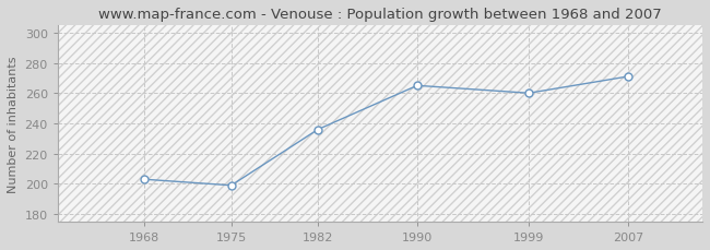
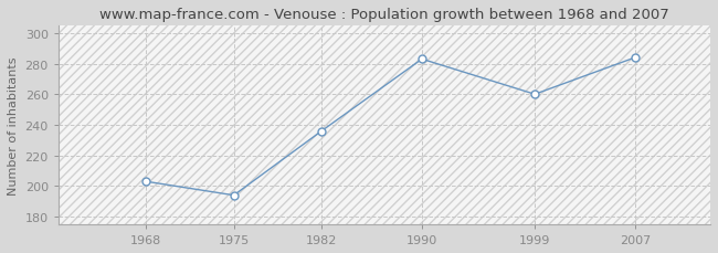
1975: 199 -> 194
1990: 265 -> 283
2007: 271 -> 284
